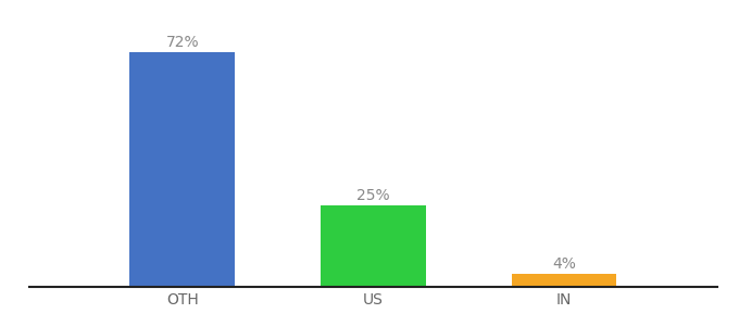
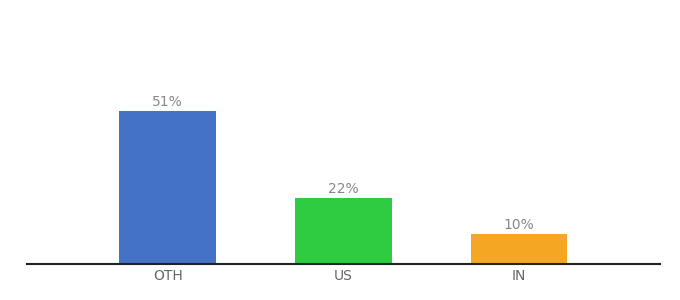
OTH: 72% -> 51%
US: 25% -> 22%
IN: 4% -> 10%
